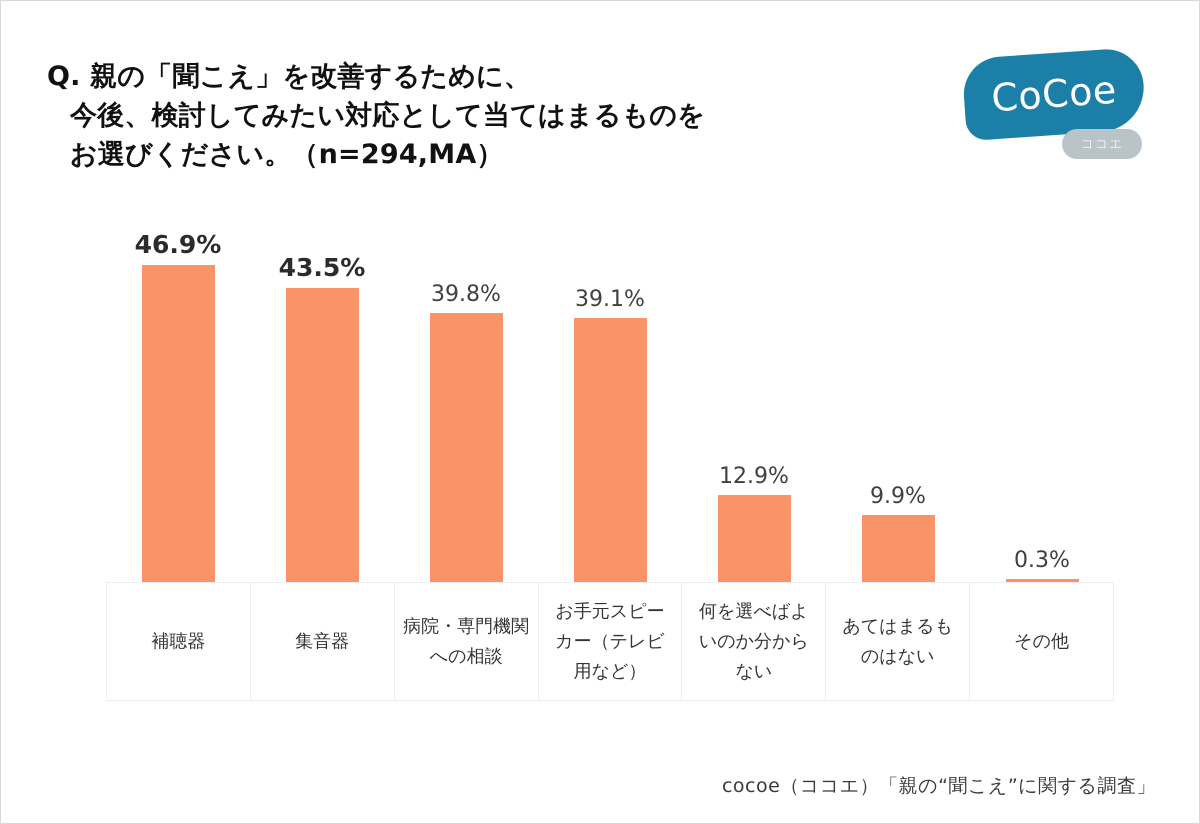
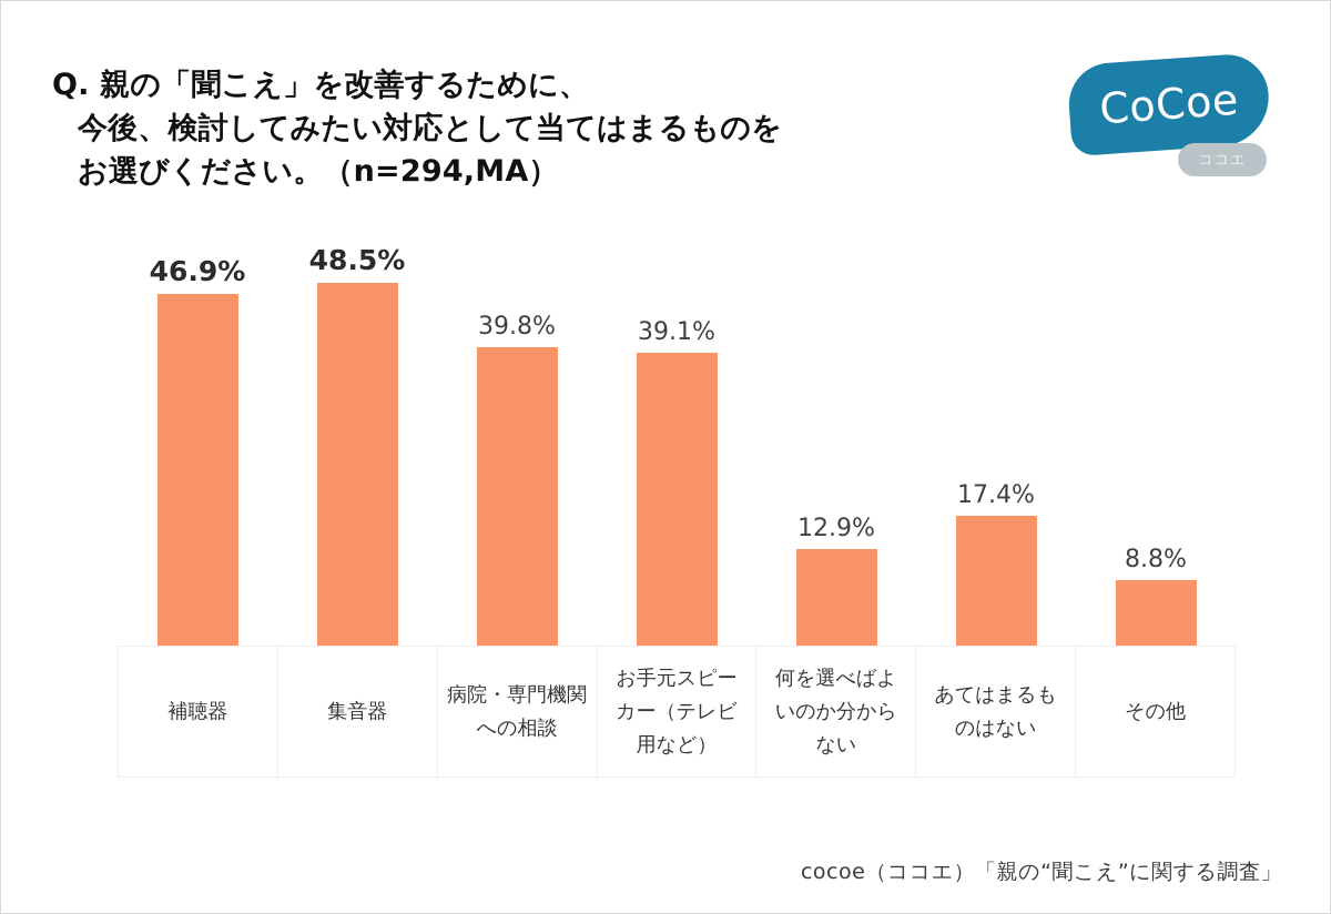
集音器: 43.5% -> 48.5%
あてはまるものはない: 9.9% -> 17.4%
その他: 0.3% -> 8.8%
